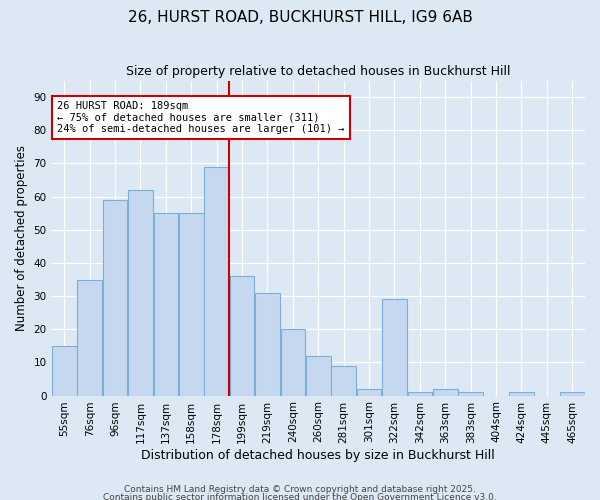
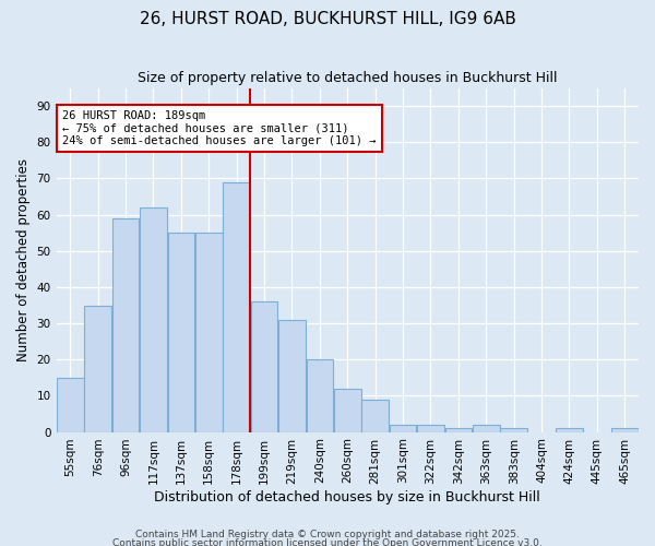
322sqm: 29 -> 2
